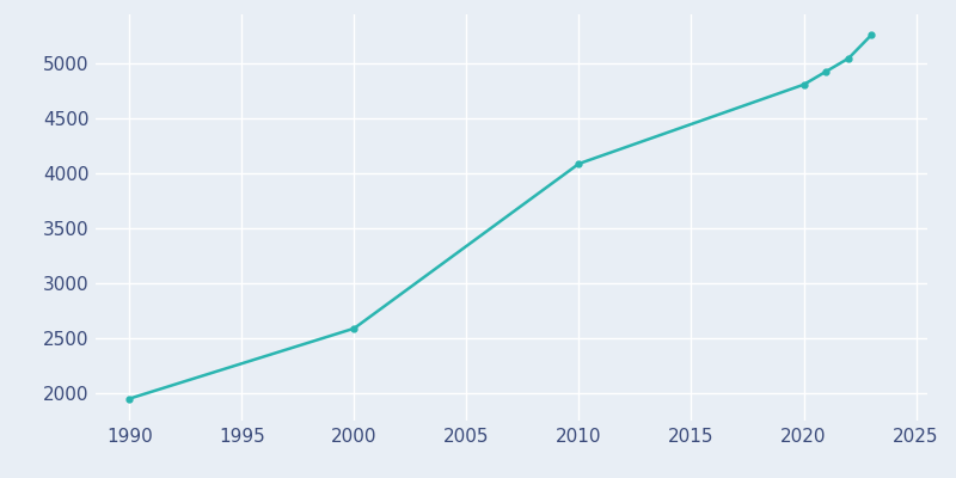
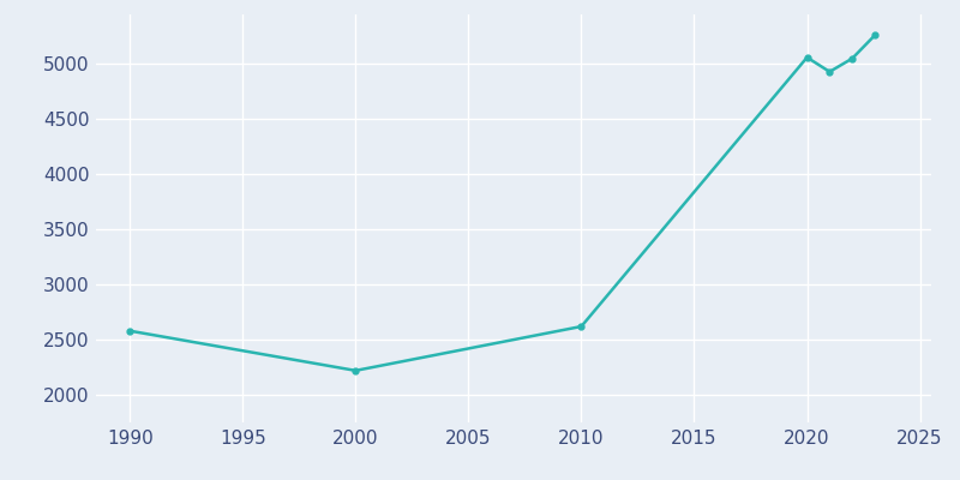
1990: 1950 -> 2580
2000: 2590 -> 2220
2010: 4090 -> 2620
2020: 4810 -> 5060
